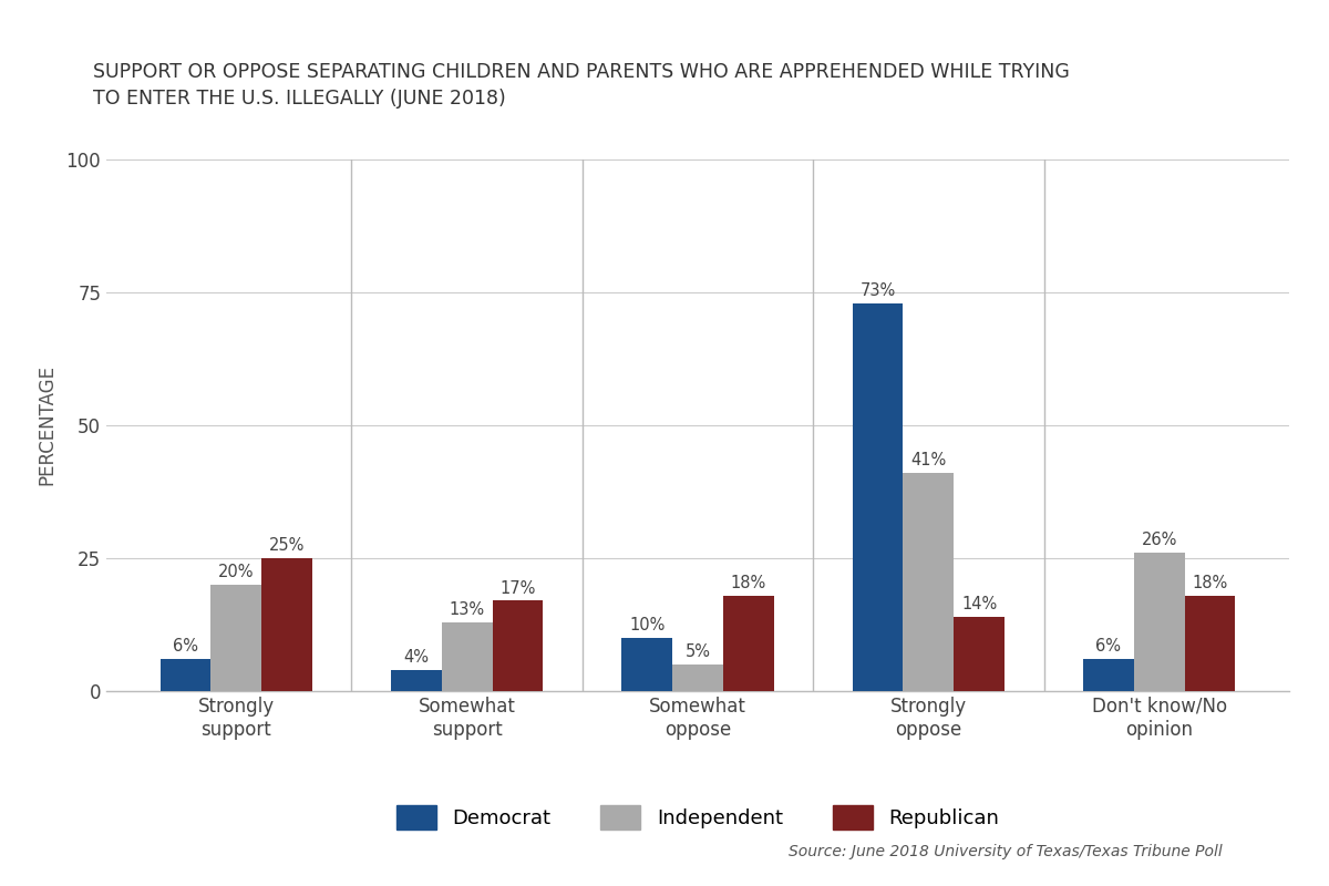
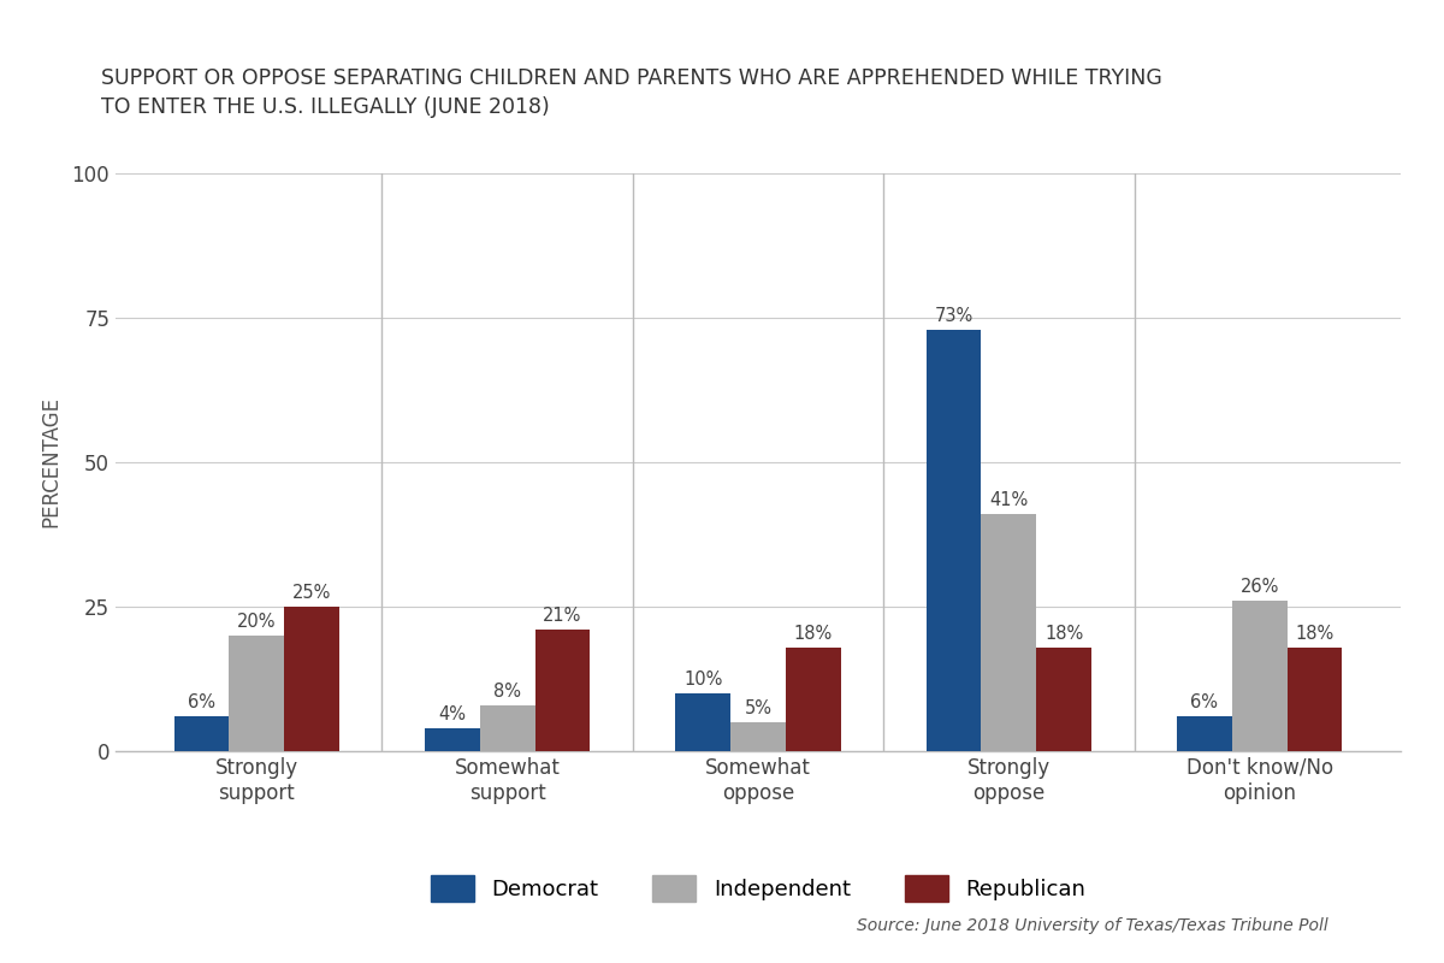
Independent/Somewhat support: 13% -> 8%
Republican/Somewhat support: 17% -> 21%
Republican/Strongly oppose: 14% -> 18%
